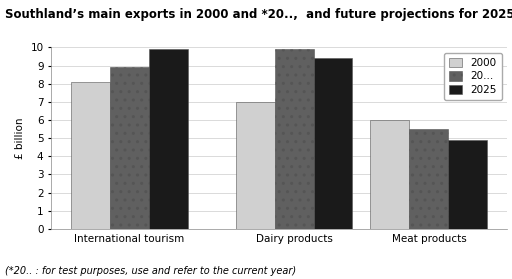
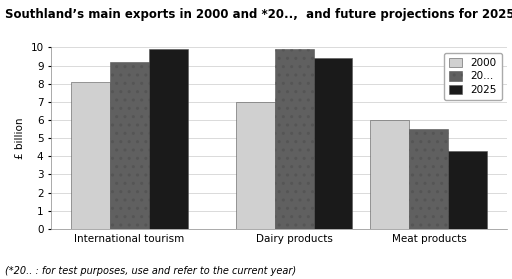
20.../International tourism: 8.9 -> 9.2
2025/Meat products: 4.9 -> 4.3
